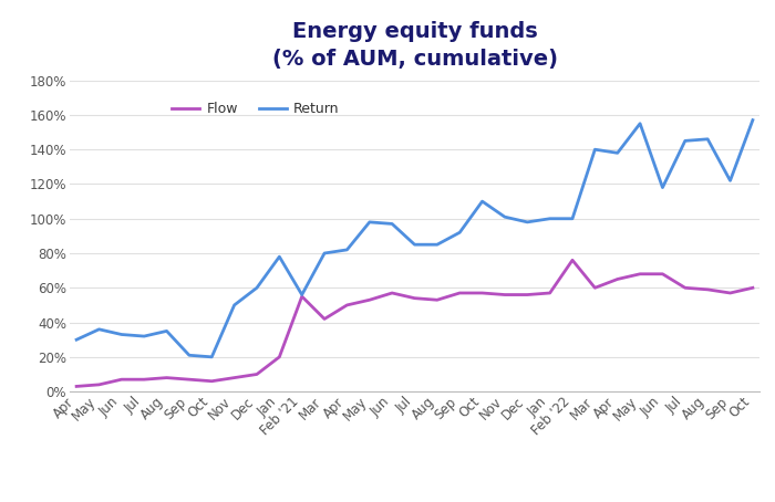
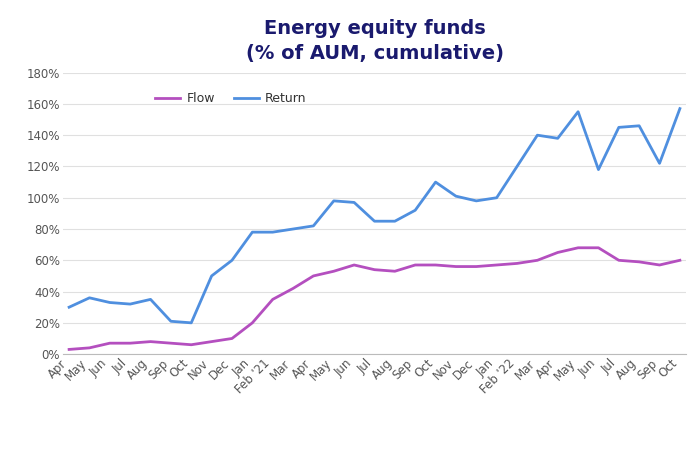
Flow/Feb '21: 55% -> 35%
Return/Feb '21: 56% -> 78%
Flow/Feb '22: 76% -> 58%
Return/Feb '22: 100% -> 120%
